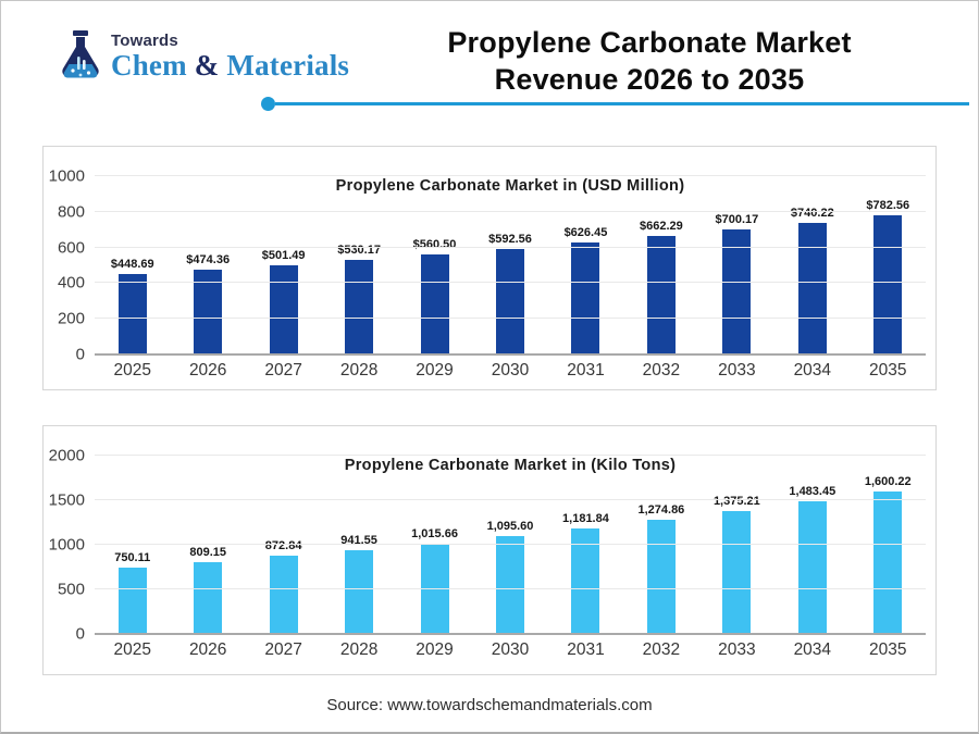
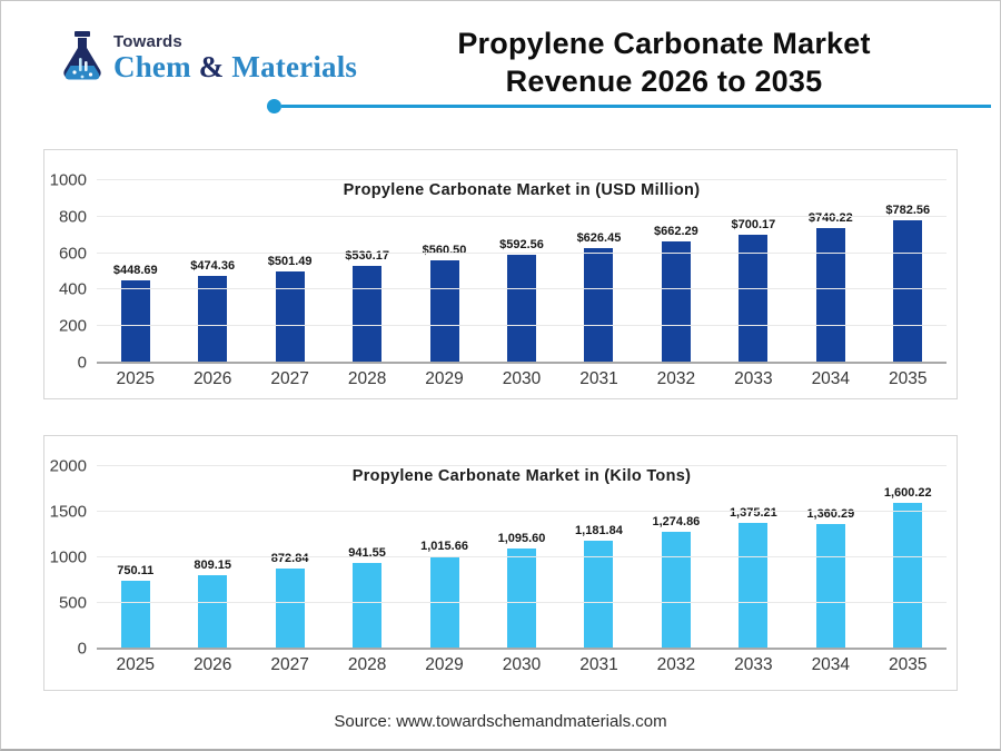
Propylene Carbonate Market in (Kilo Tons)/2034: 1,483.45 -> 1,360.29
